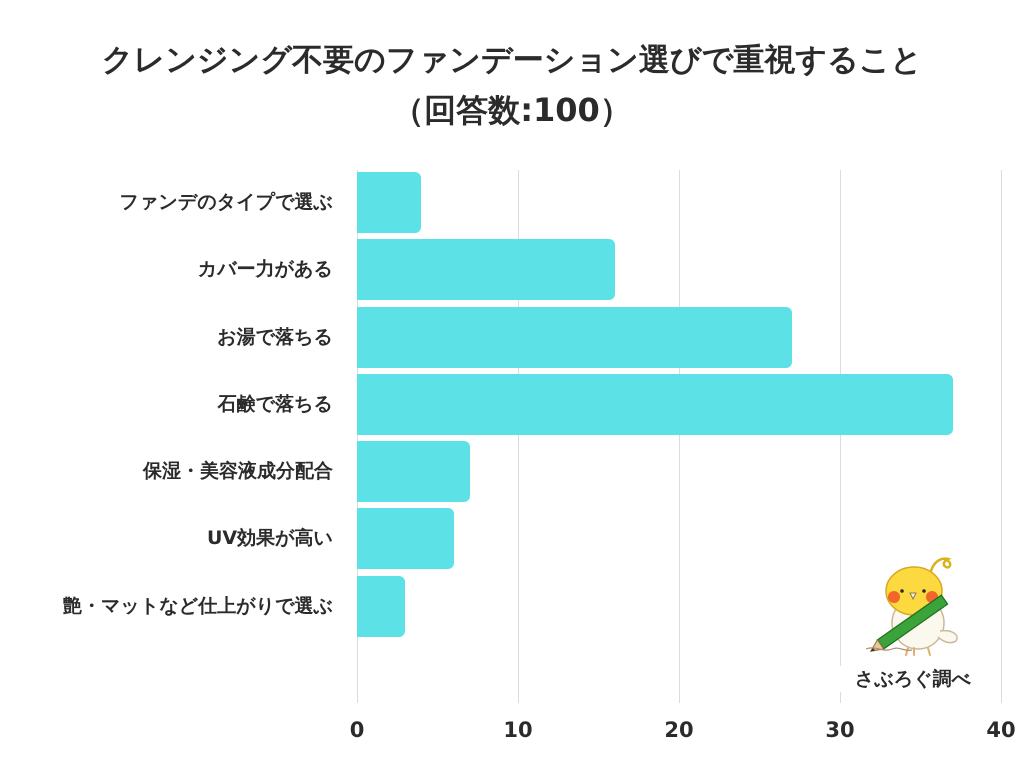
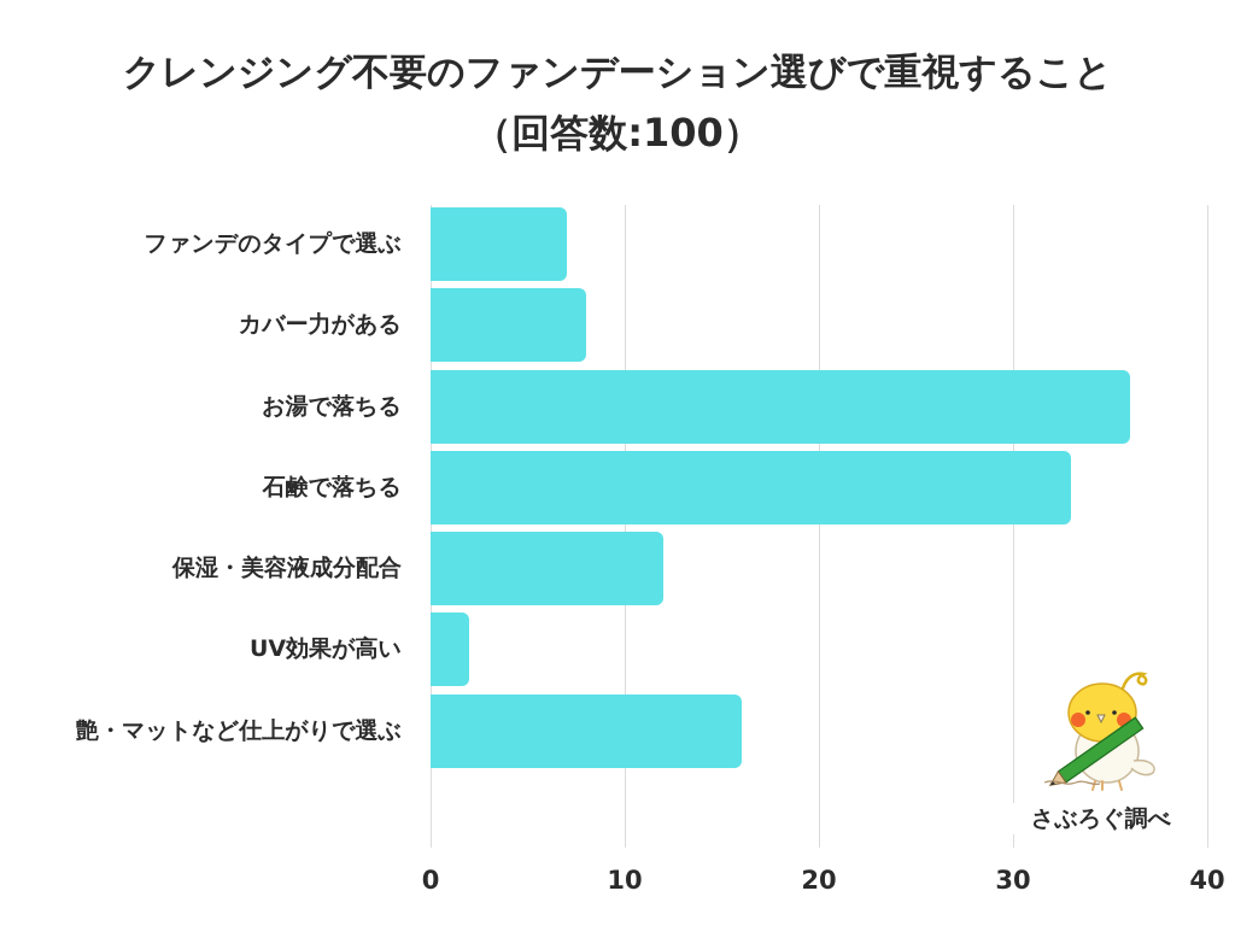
ファンデのタイプで選ぶ: 4 -> 7
カバー力がある: 16 -> 8
お湯で落ちる: 27 -> 36
石鹸で落ちる: 37 -> 33
保湿・美容液成分配合: 7 -> 12
UV効果が高い: 6 -> 2
艶・マットなど仕上がりで選ぶ: 3 -> 16
